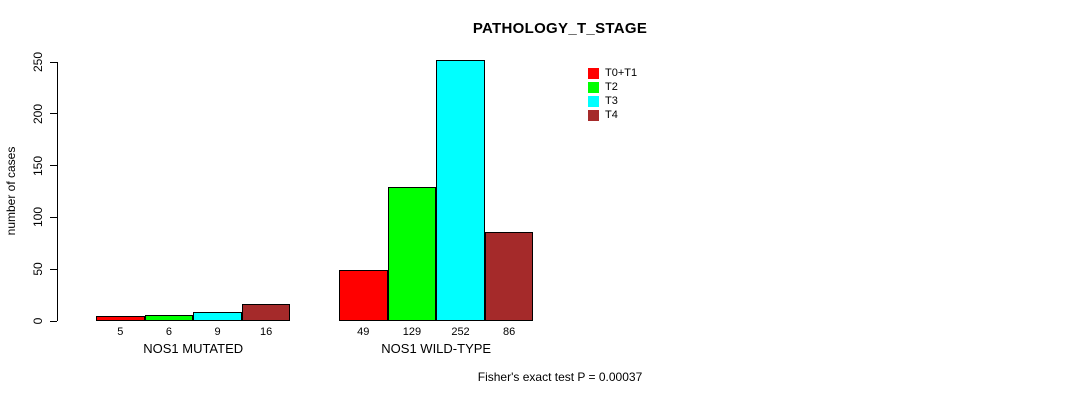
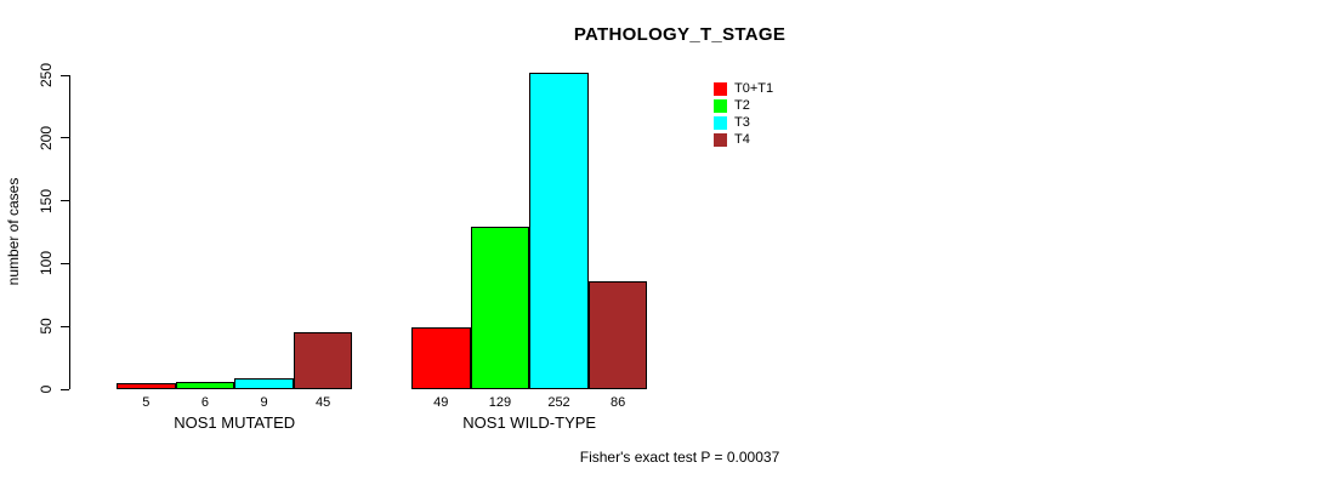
T4/NOS1 MUTATED: 16 -> 45
